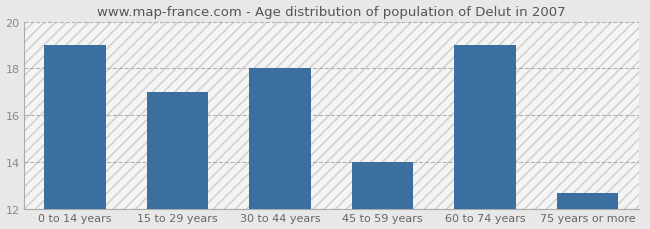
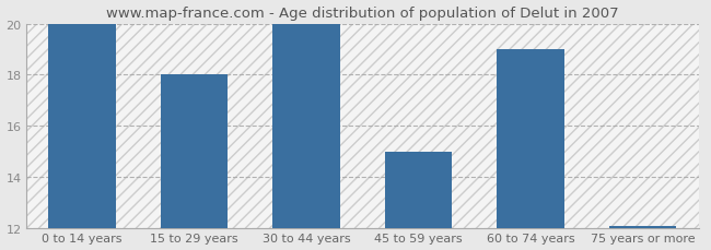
0 to 14 years: 19.0 -> 20.0
15 to 29 years: 17.0 -> 18.0
30 to 44 years: 18.0 -> 20.0
45 to 59 years: 14.0 -> 15.0
75 years or more: 12.7 -> 12.1
